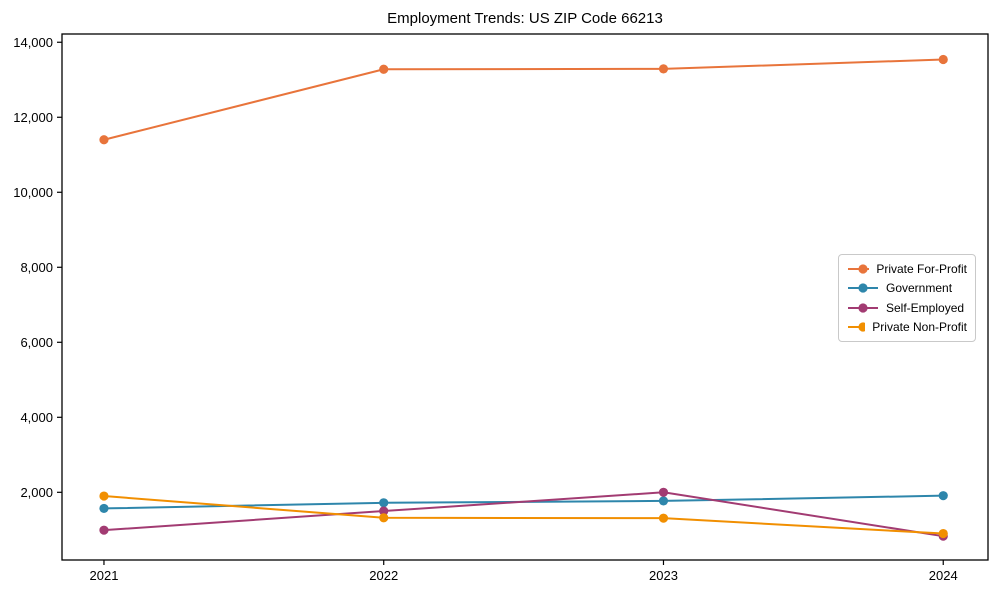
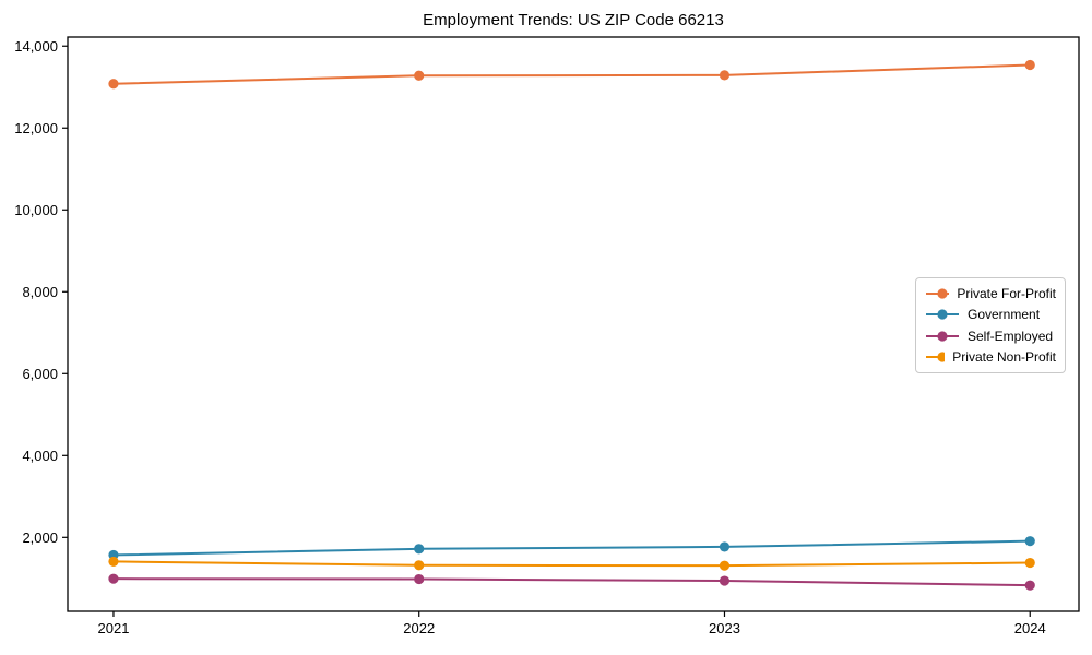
Private For-Profit/2021: 11400 -> 13100
Private Non-Profit/2021: 1900 -> 1400
Self-Employed/2022: 1500 -> 1000
Self-Employed/2023: 2000 -> 900
Private Non-Profit/2024: 900 -> 1400
